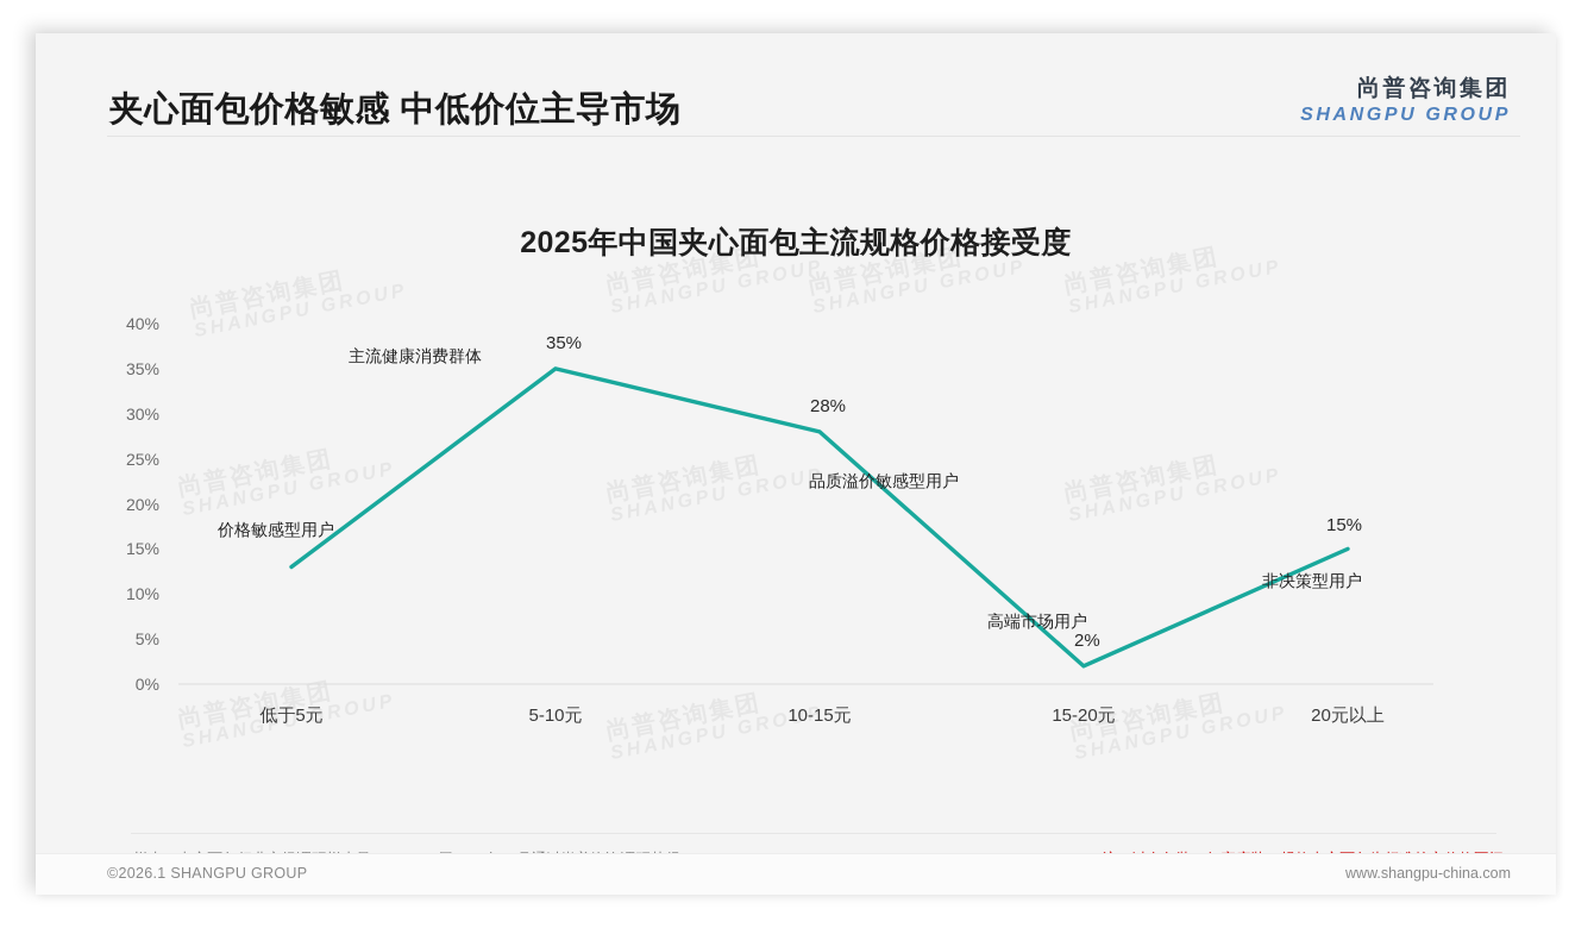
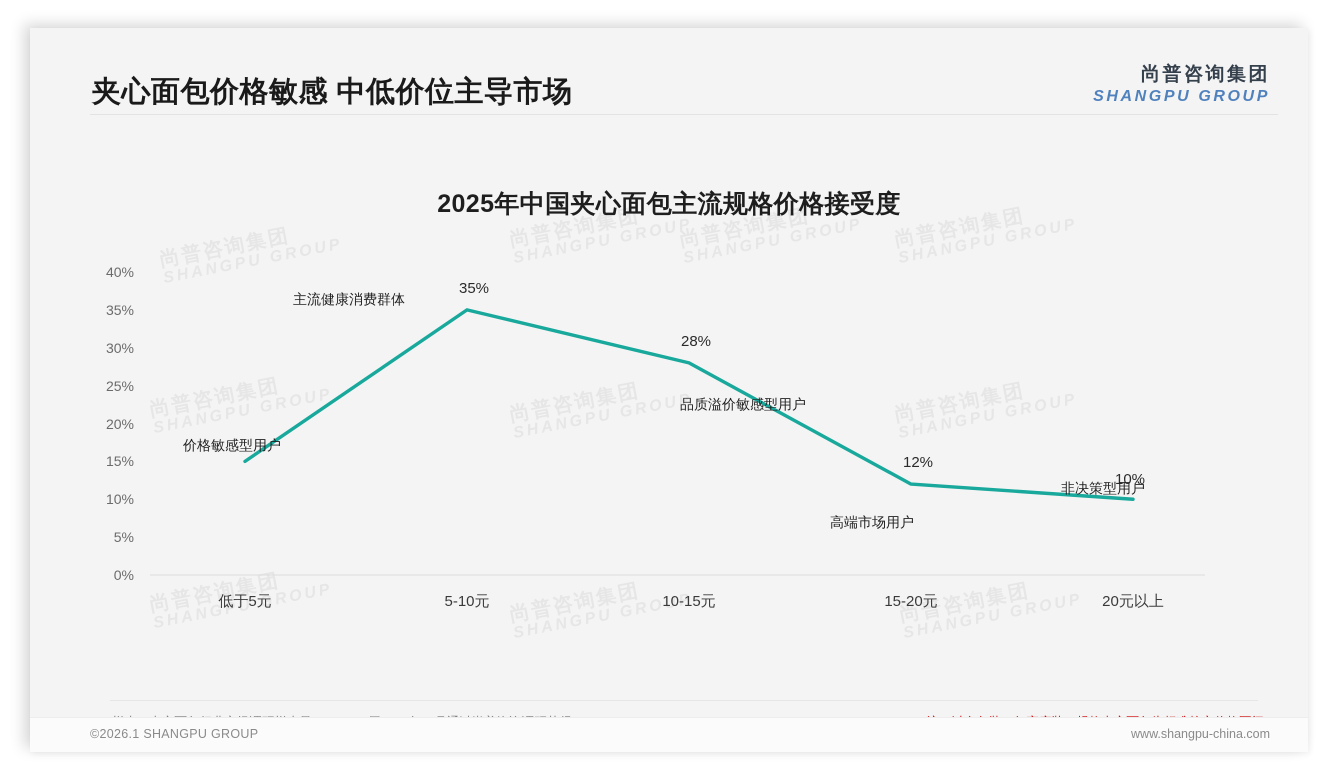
低于5元: 13% -> 15%
15-20元: 2% -> 12%
20元以上: 15% -> 10%
